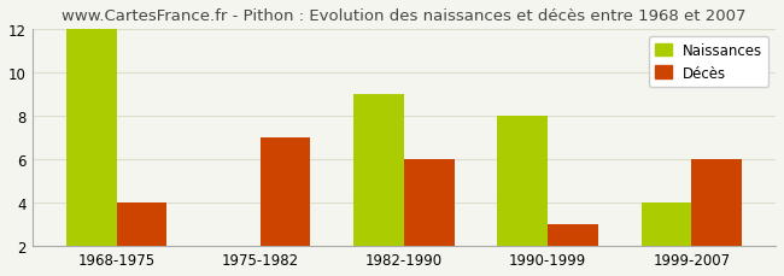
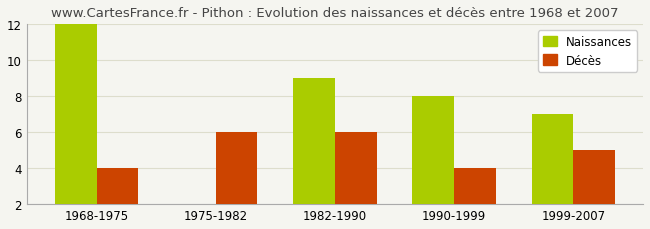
Décès/1975-1982: 7 -> 6
Décès/1990-1999: 3 -> 4
Naissances/1999-2007: 4 -> 7
Décès/1999-2007: 6 -> 5
